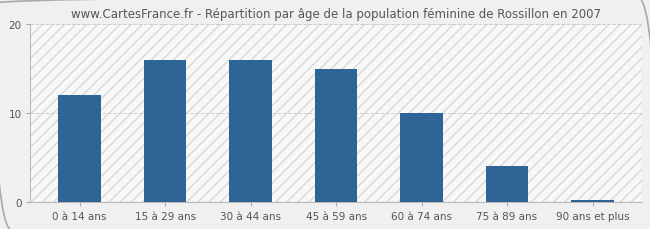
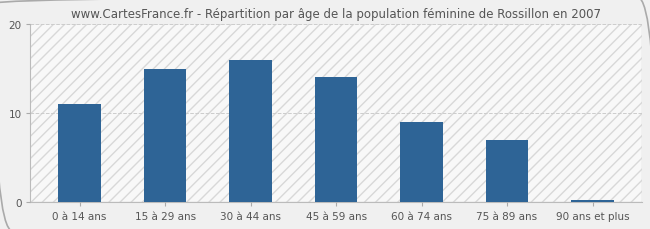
0 à 14 ans: 12.0 -> 11.0
15 à 29 ans: 16.0 -> 15.0
45 à 59 ans: 15.0 -> 14.0
60 à 74 ans: 10.0 -> 9.0
75 à 89 ans: 4.0 -> 7.0
